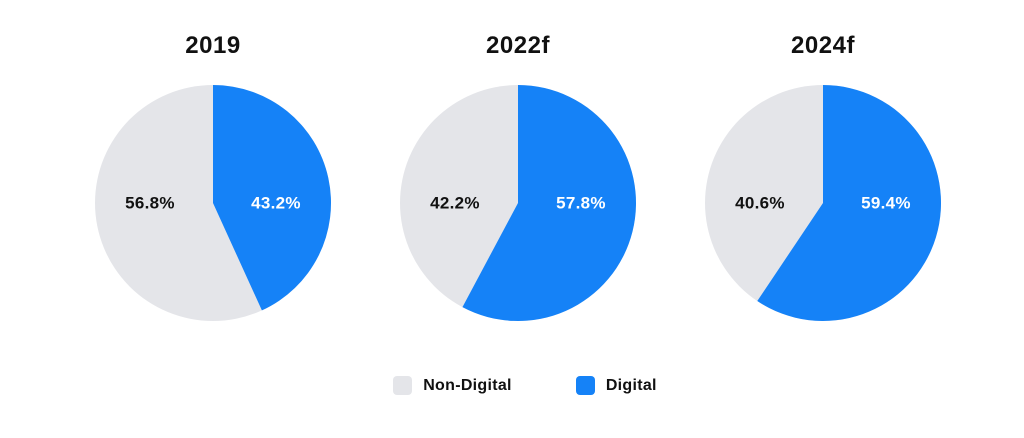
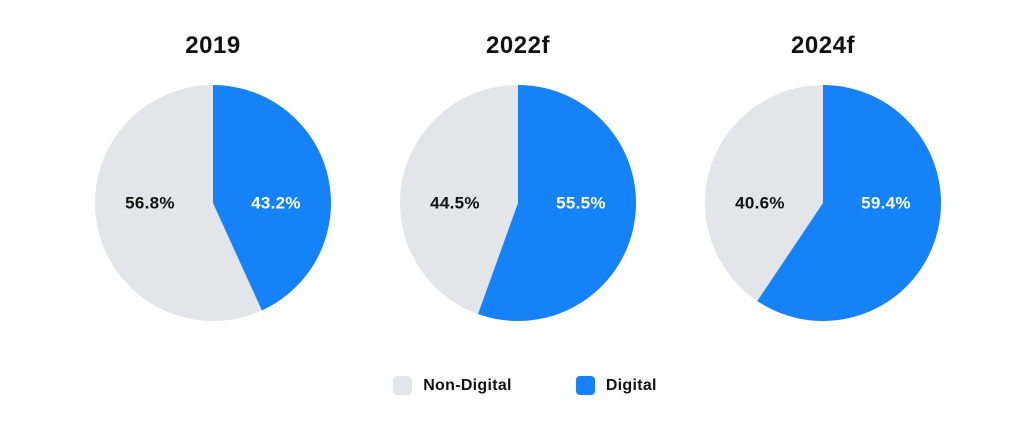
2022f/Non-Digital: 42.2% -> 44.5%
2022f/Digital: 57.8% -> 55.5%
